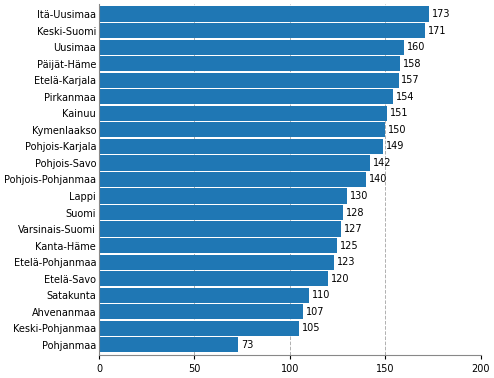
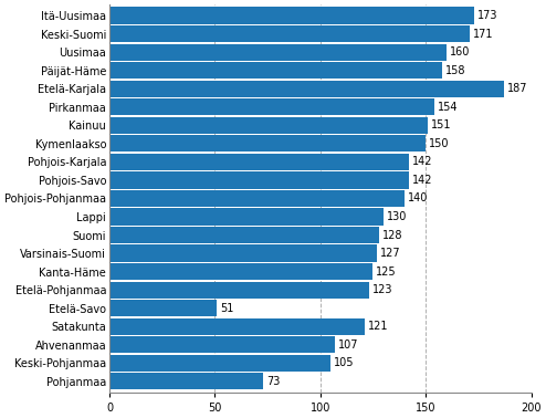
Etelä-Karjala: 157 -> 187
Pohjois-Karjala: 149 -> 142
Etelä-Savo: 120 -> 51
Satakunta: 110 -> 121
